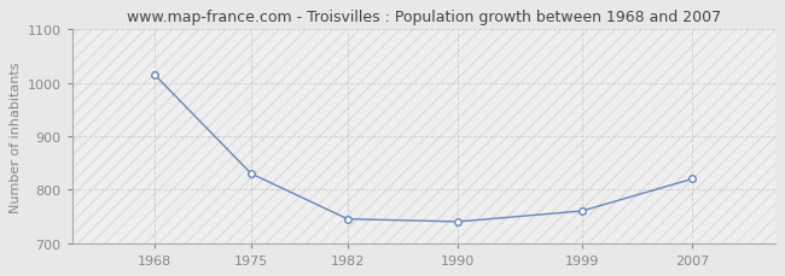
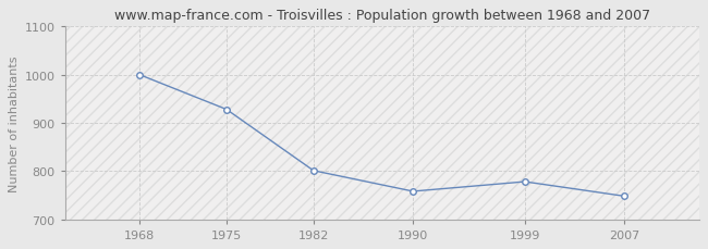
1968: 1015 -> 1000
1975: 830 -> 928
1982: 745 -> 801
1990: 740 -> 758
1999: 760 -> 778
2007: 820 -> 748
